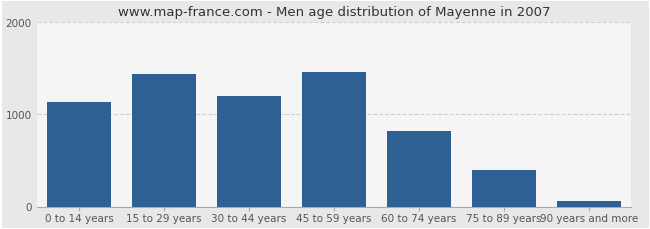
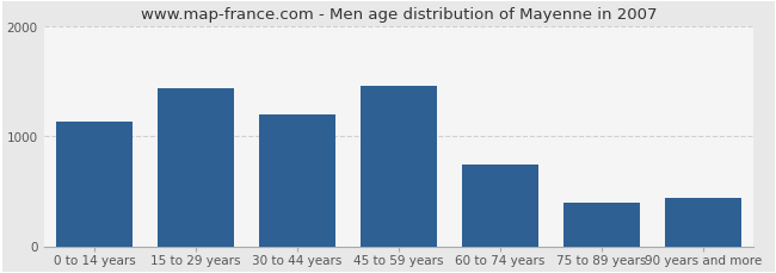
60 to 74 years: 820 -> 740
90 years and more: 60 -> 440
